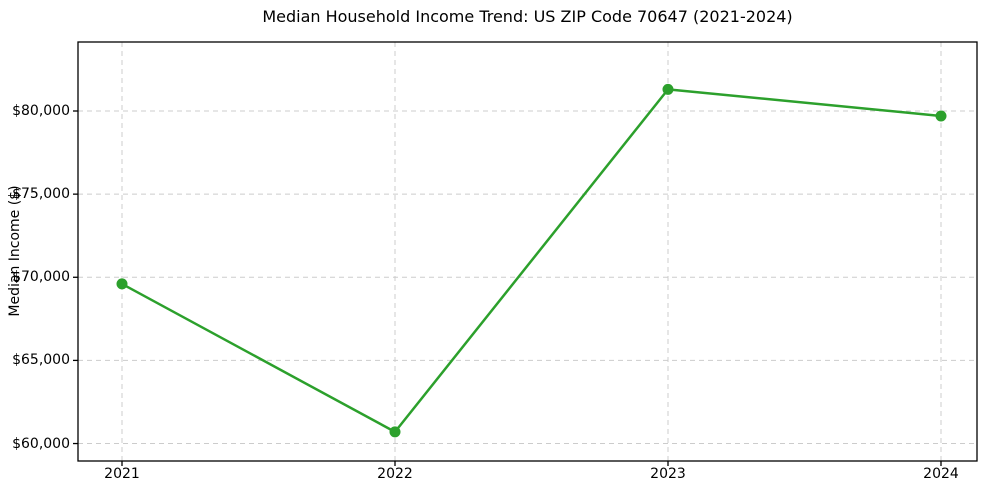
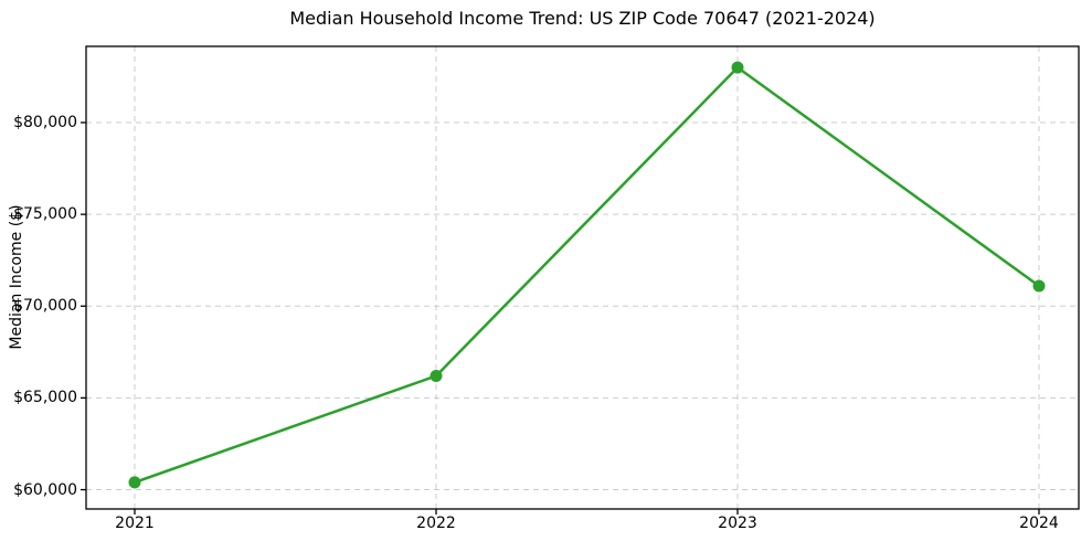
2021: $69600 -> $60400
2022: $60700 -> $66200
2023: $81300 -> $83000
2024: $79700 -> $71100
